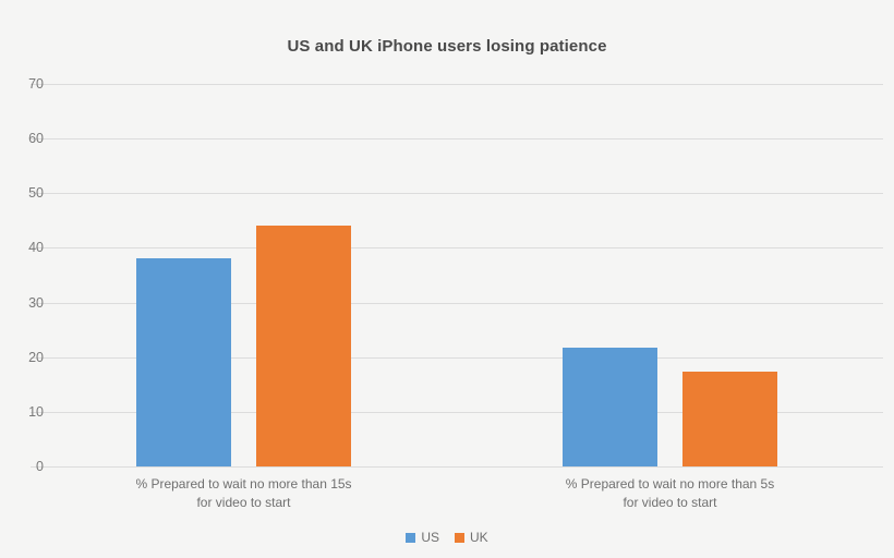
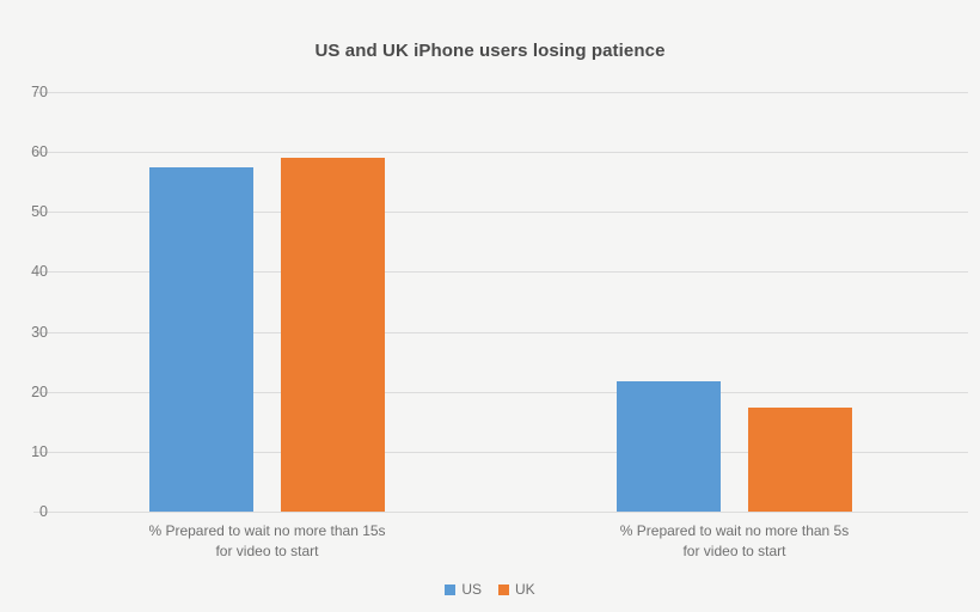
US/% Prepared to wait no more than 15s for video to start: 38 -> 57
UK/% Prepared to wait no more than 15s for video to start: 44 -> 59
